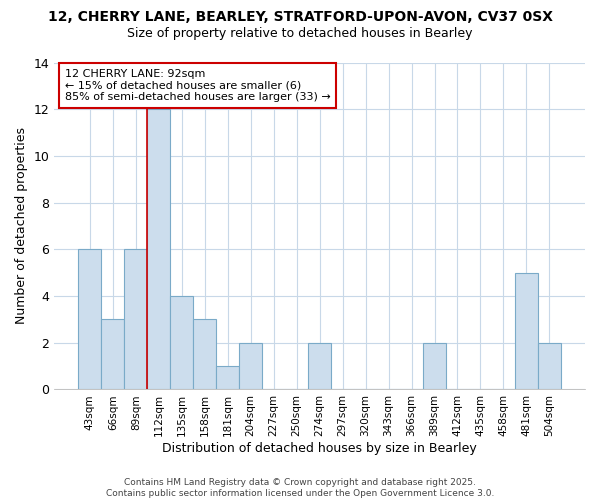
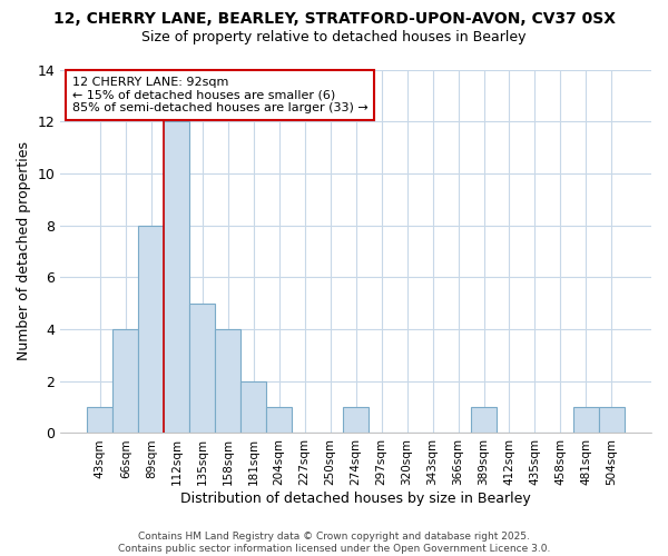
43sqm: 6 -> 1
66sqm: 3 -> 4
89sqm: 6 -> 8
135sqm: 4 -> 5
158sqm: 3 -> 4
181sqm: 1 -> 2
204sqm: 2 -> 1
274sqm: 2 -> 1
389sqm: 2 -> 1
481sqm: 5 -> 1
504sqm: 2 -> 1
